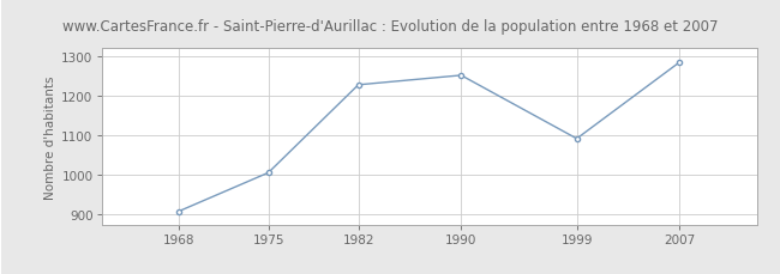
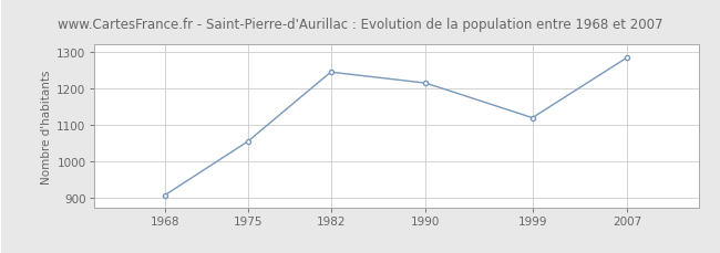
1975: 1006 -> 1055
1982: 1228 -> 1245
1990: 1252 -> 1215
1999: 1092 -> 1120
